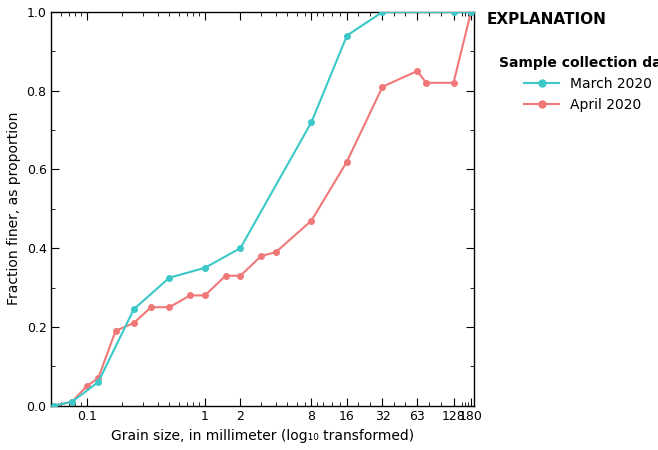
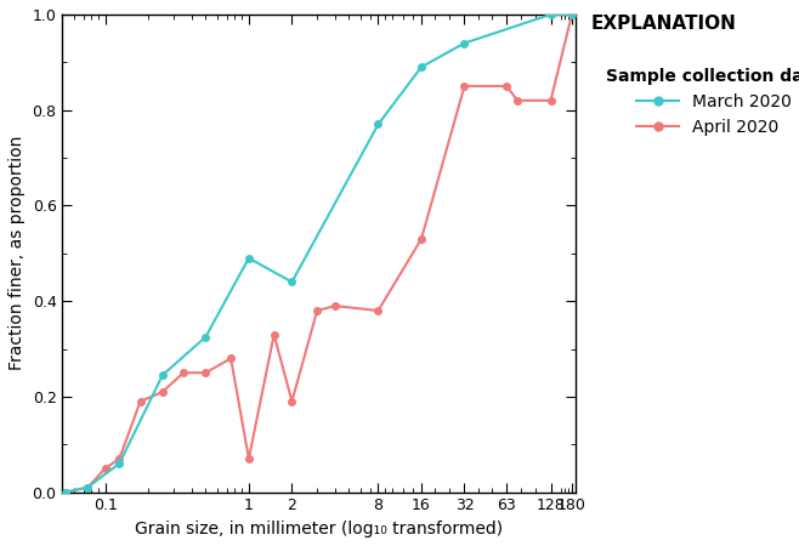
March 2020/1: 0.350 -> 0.490
April 2020/1: 0.28 -> 0.07
March 2020/2: 0.400 -> 0.440
April 2020/2: 0.33 -> 0.19
March 2020/8: 0.720 -> 0.770
April 2020/8: 0.47 -> 0.38
March 2020/16: 0.940 -> 0.890
April 2020/16: 0.62 -> 0.53
March 2020/32: 1.000 -> 0.940
April 2020/32: 0.81 -> 0.85
